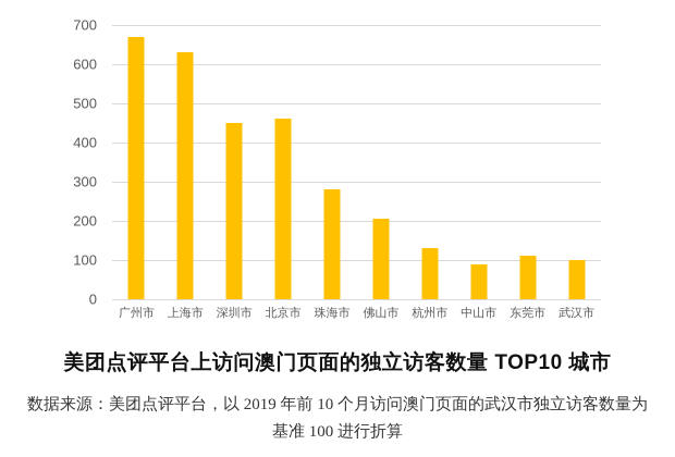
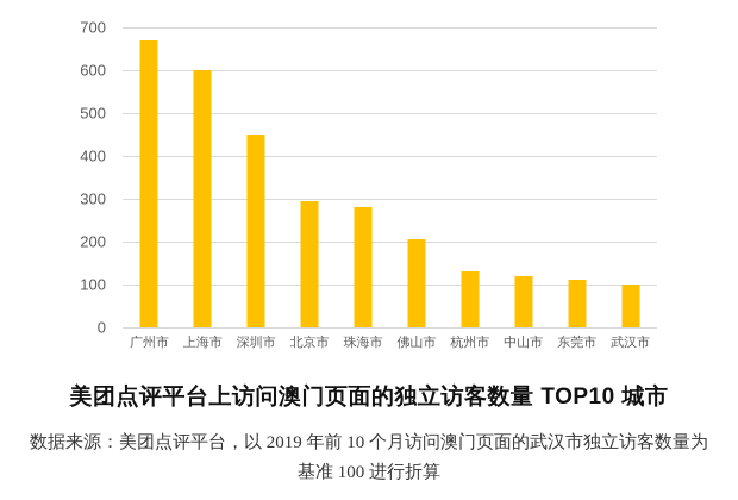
上海市: 630 -> 600
北京市: 460 -> 300
中山市: 90 -> 120
